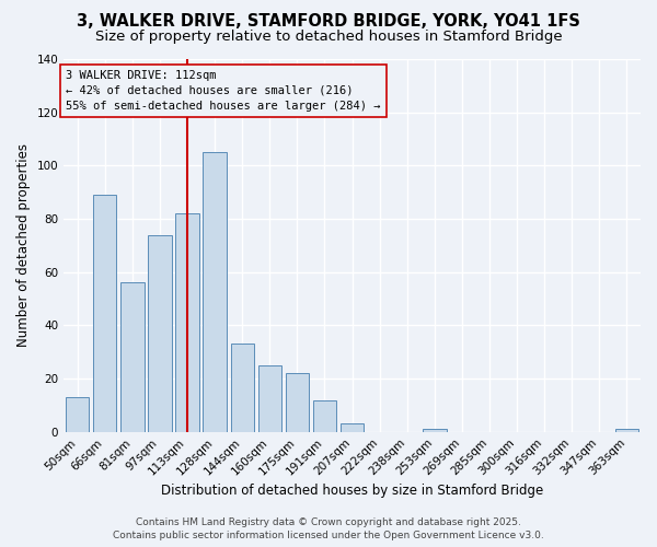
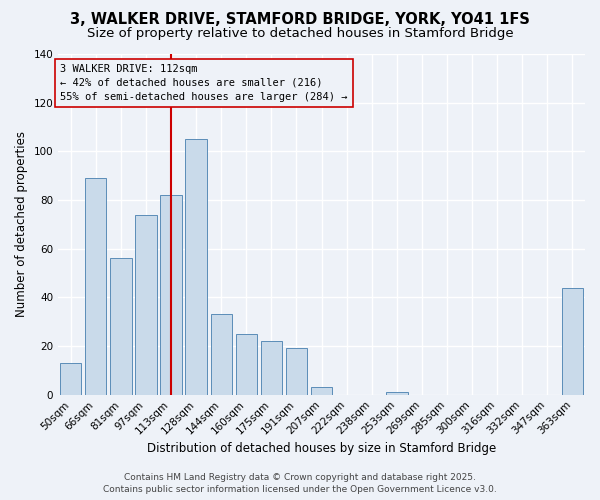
191sqm: 12 -> 19
363sqm: 1 -> 44
